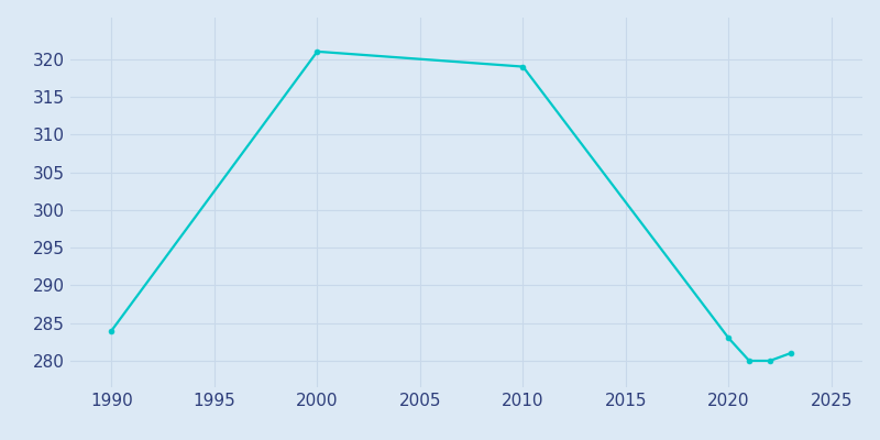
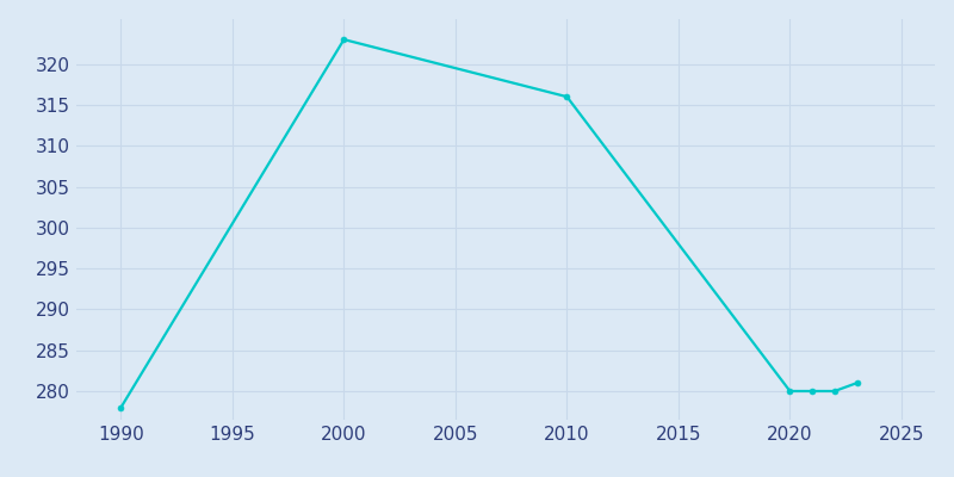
1990: 284 -> 278
2000: 321 -> 323
2010: 319 -> 316
2020: 283 -> 280
